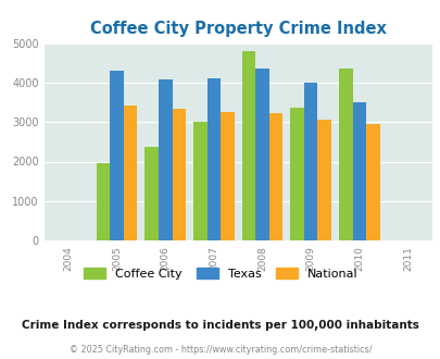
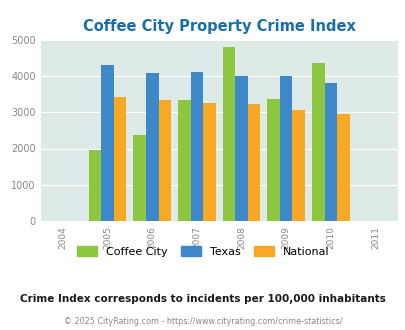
Coffee City/2007: 3000 -> 3340
Texas/2008: 4350 -> 4000
Texas/2010: 3500 -> 3800
